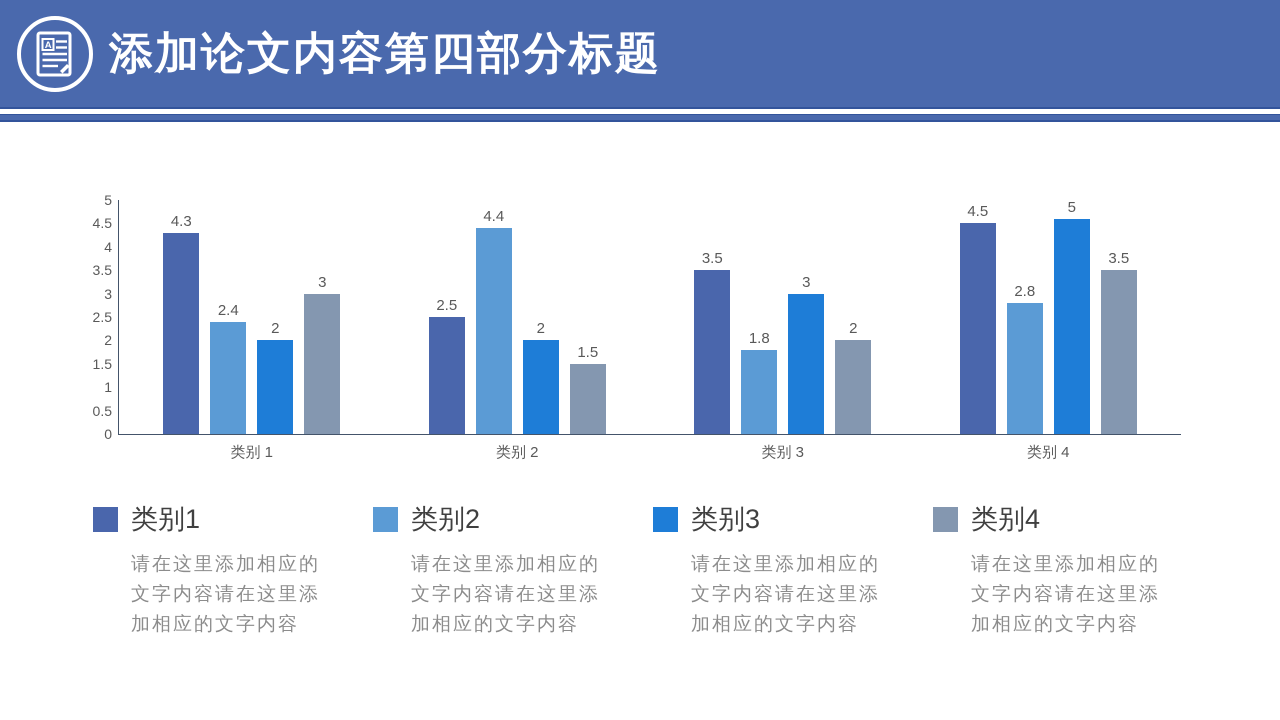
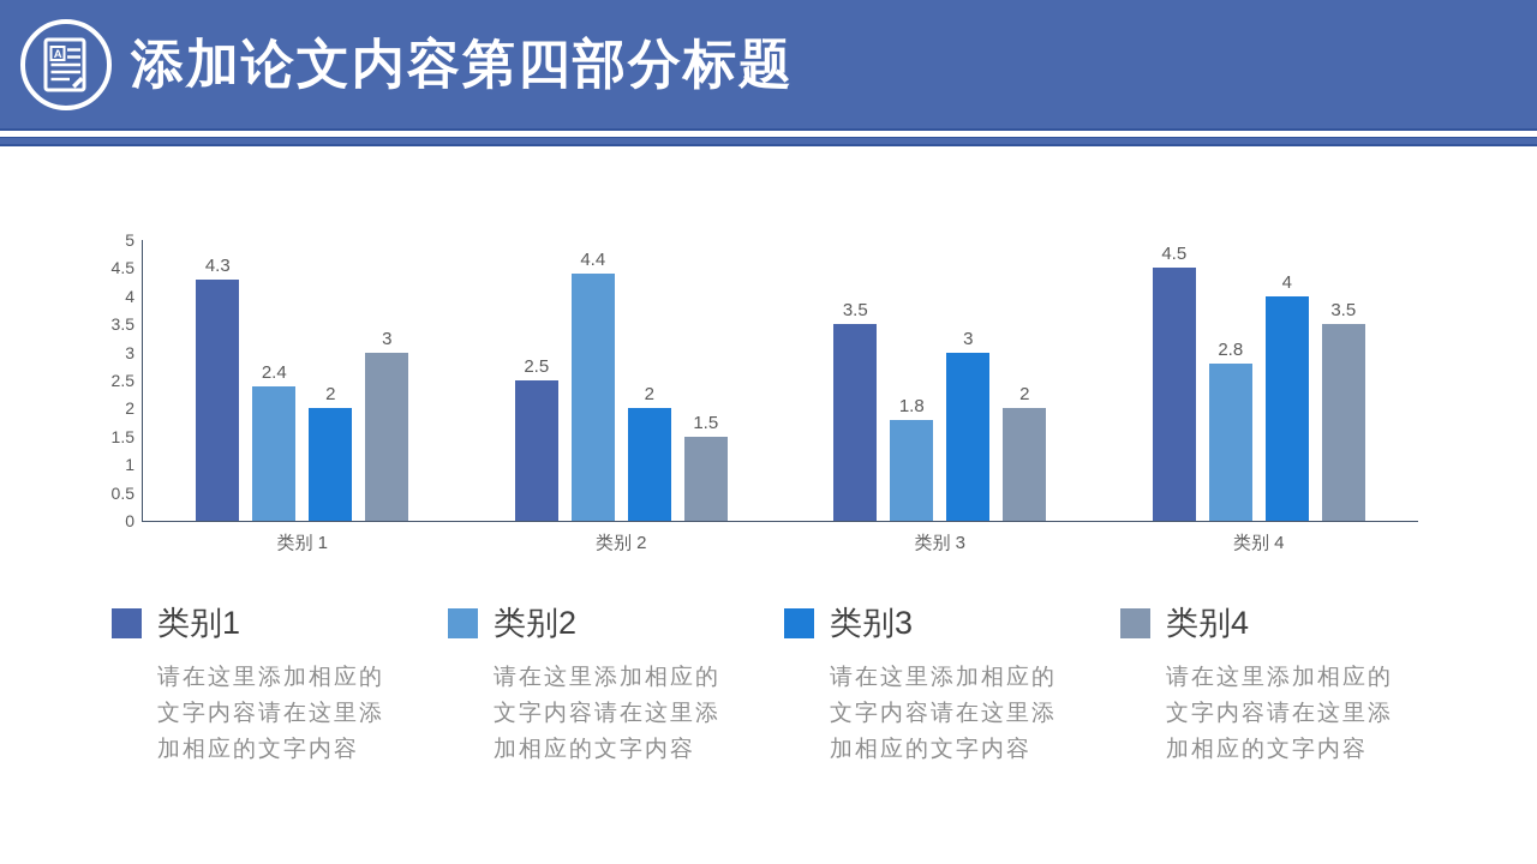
类别3/类别 4: 5 -> 4
